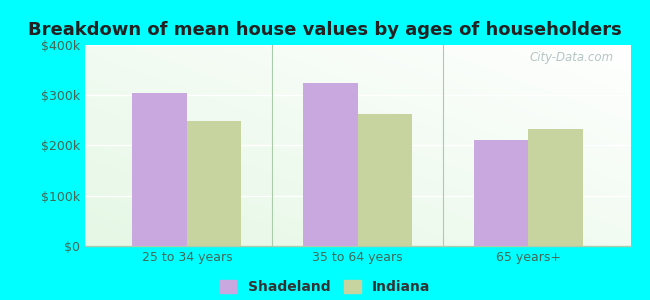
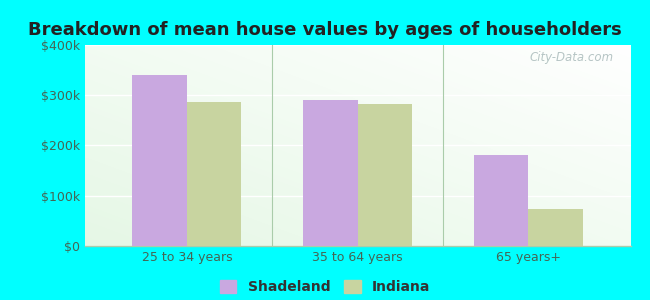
Shadeland/25 to 34 years: $305k -> $340k
Indiana/25 to 34 years: $248k -> $286k
Shadeland/35 to 64 years: $325k -> $290k
Indiana/35 to 64 years: $263k -> $282k
Shadeland/65 years+: $210k -> $182k
Indiana/65 years+: $232k -> $74k
